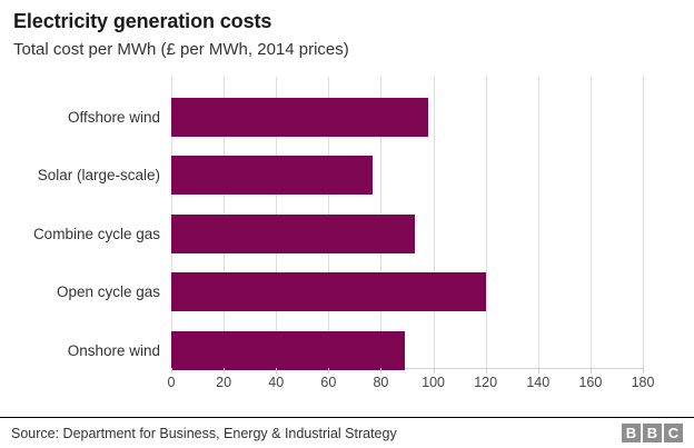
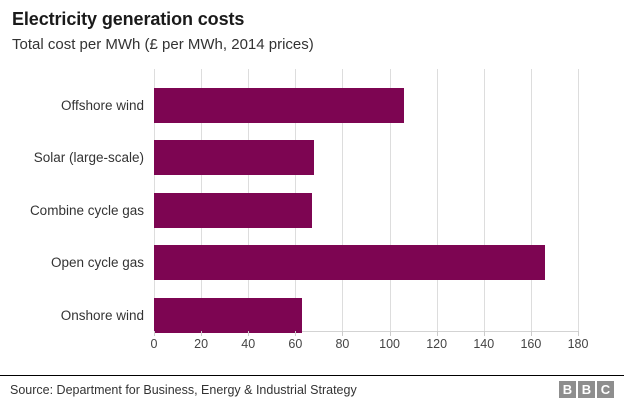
Offshore wind: 98 -> 106
Solar (large-scale): 77 -> 68
Combine cycle gas: 93 -> 67
Open cycle gas: 120 -> 166
Onshore wind: 89 -> 63
